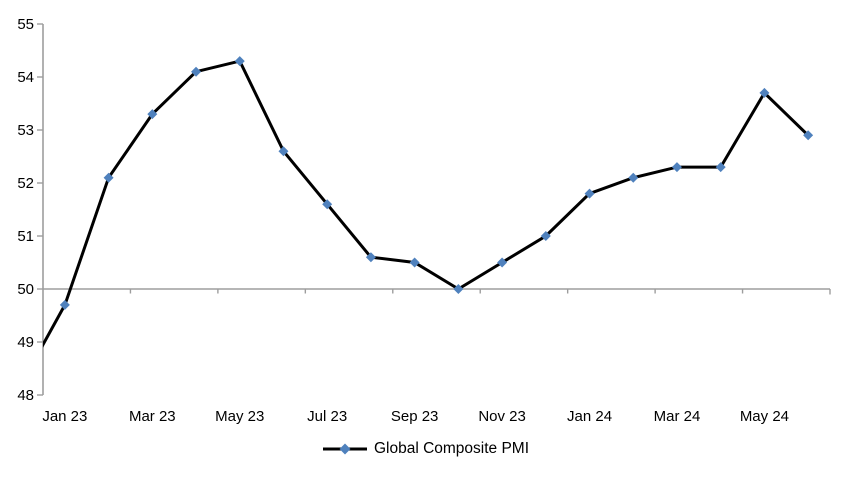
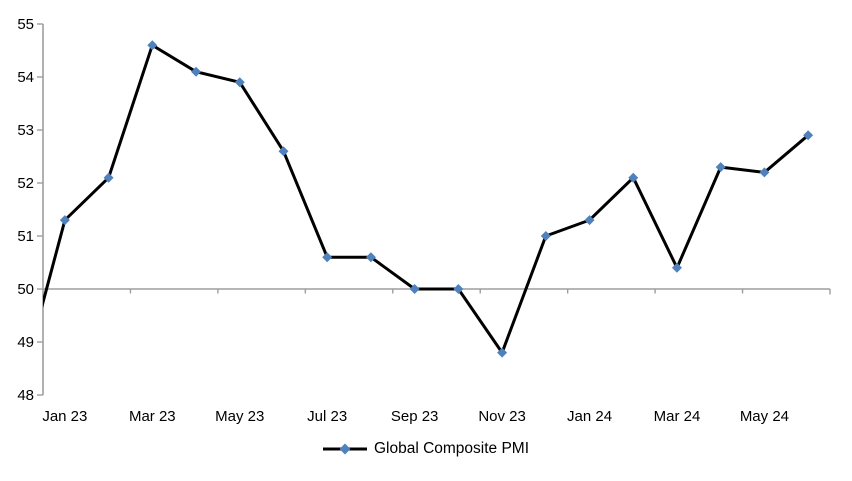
Jan 23: 49.7 -> 51.3
Mar 23: 53.3 -> 54.6
May 23: 54.3 -> 53.9
Jul 23: 51.6 -> 50.6
Sep 23: 50.5 -> 50.0
Nov 23: 50.5 -> 48.8
Jan 24: 51.8 -> 51.3
Mar 24: 52.3 -> 50.4
May 24: 53.7 -> 52.2
